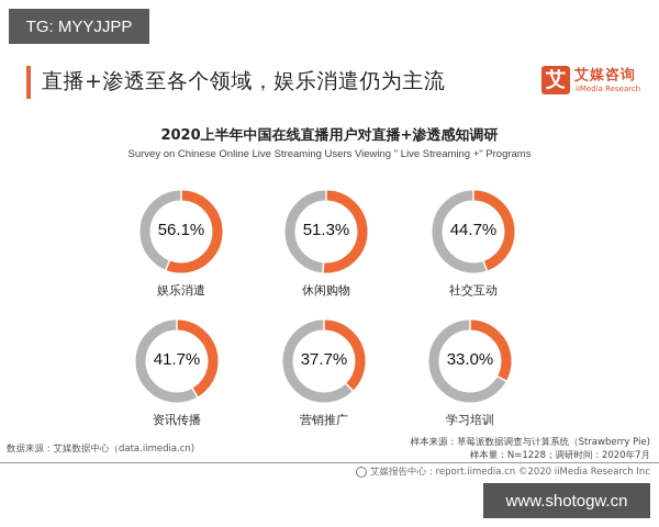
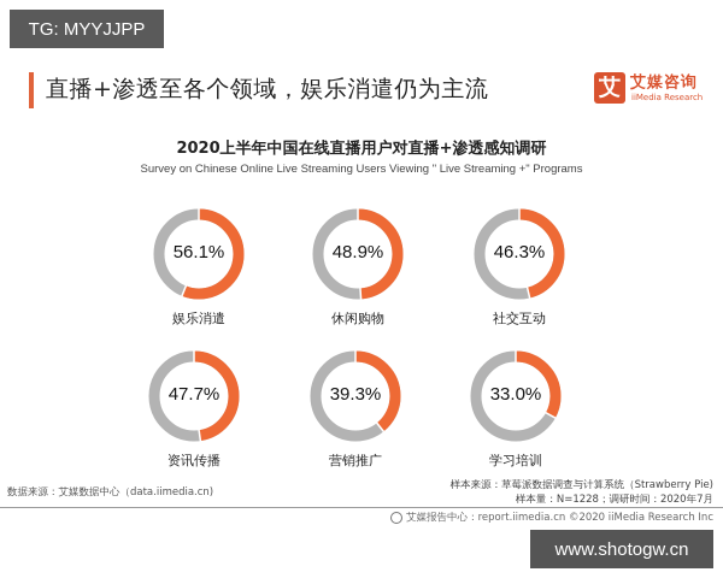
休闲购物: 51.3% -> 48.9%
社交互动: 44.7% -> 46.3%
资讯传播: 41.7% -> 47.7%
营销推广: 37.7% -> 39.3%
